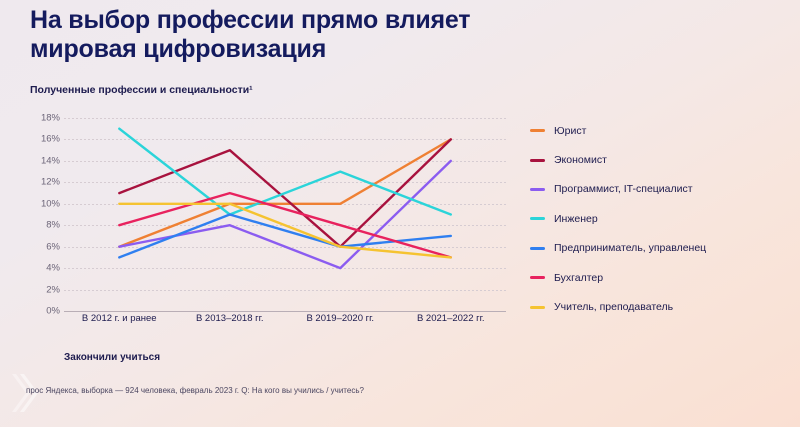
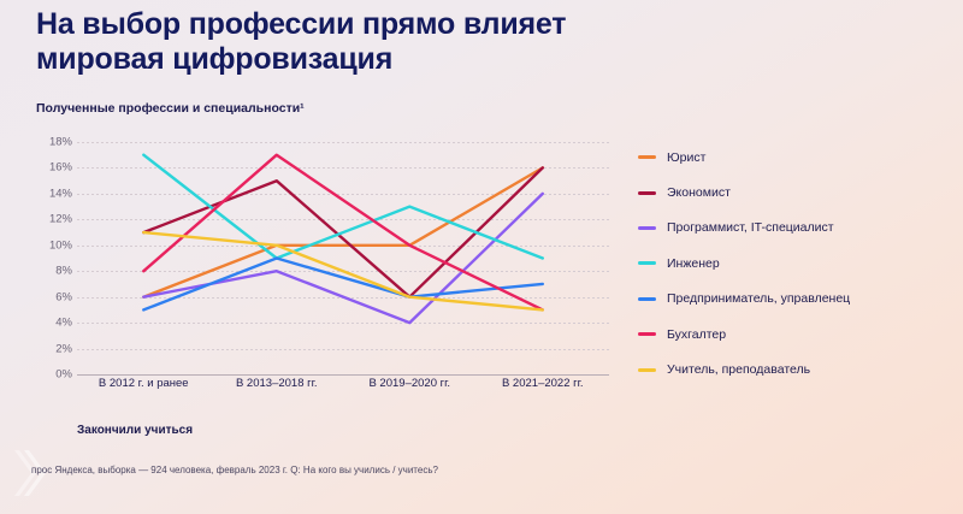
Учитель, преподаватель/В 2012 г. и ранее: 10% -> 11%
Бухгалтер/В 2013–2018 гг.: 11% -> 17%
Бухгалтер/В 2019–2020 гг.: 8% -> 10%
